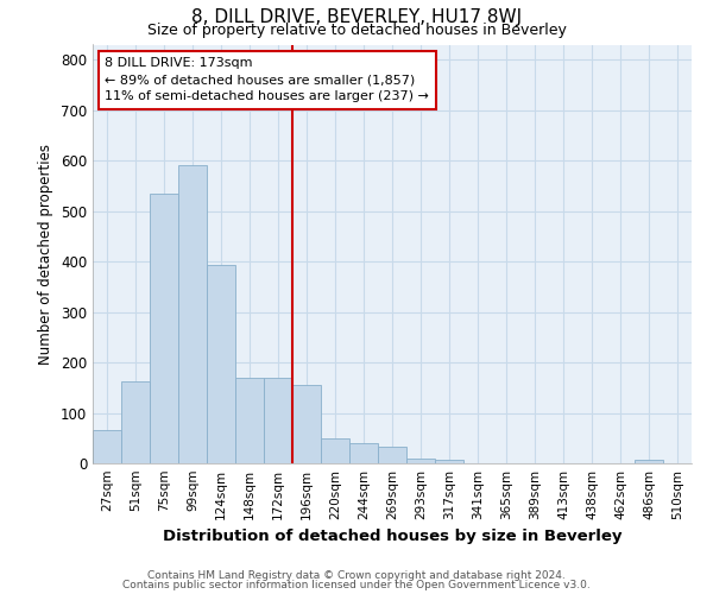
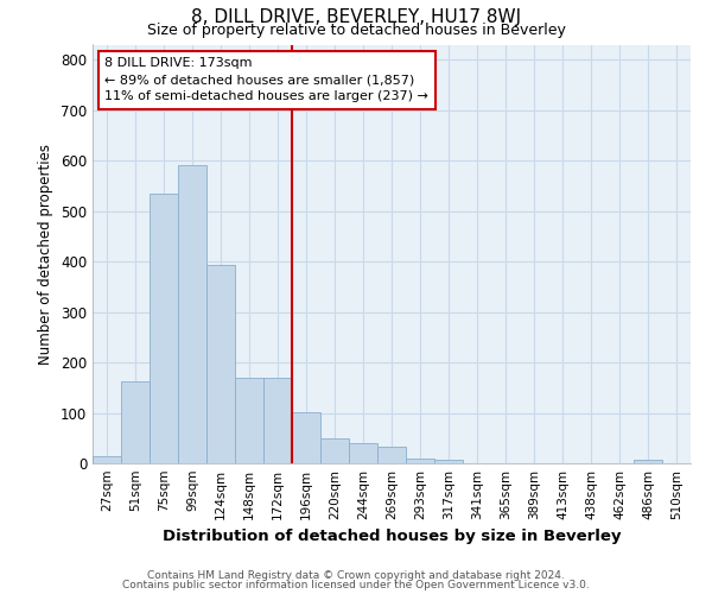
27sqm: 65 -> 15
196sqm: 155 -> 101
